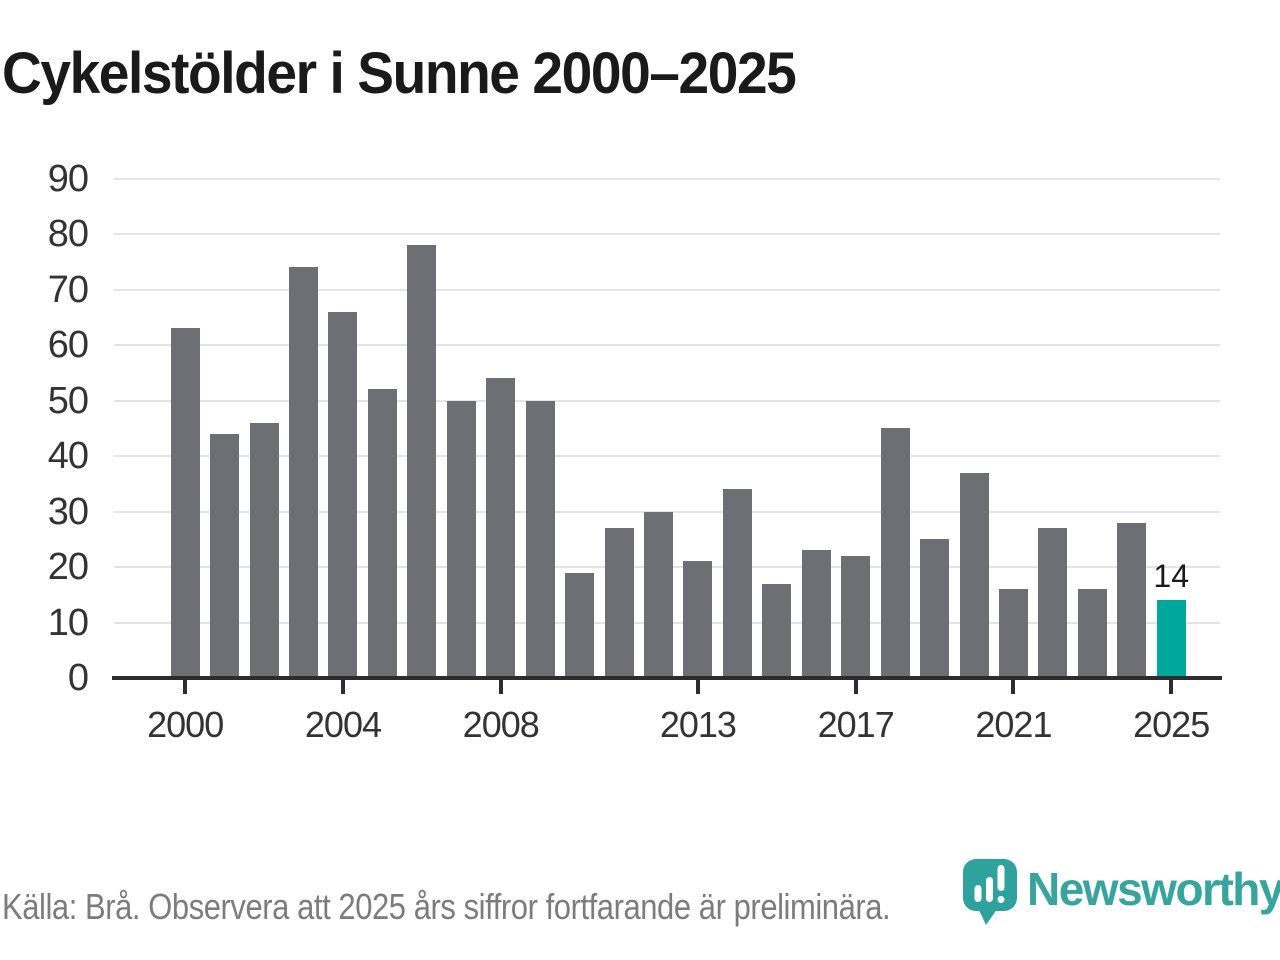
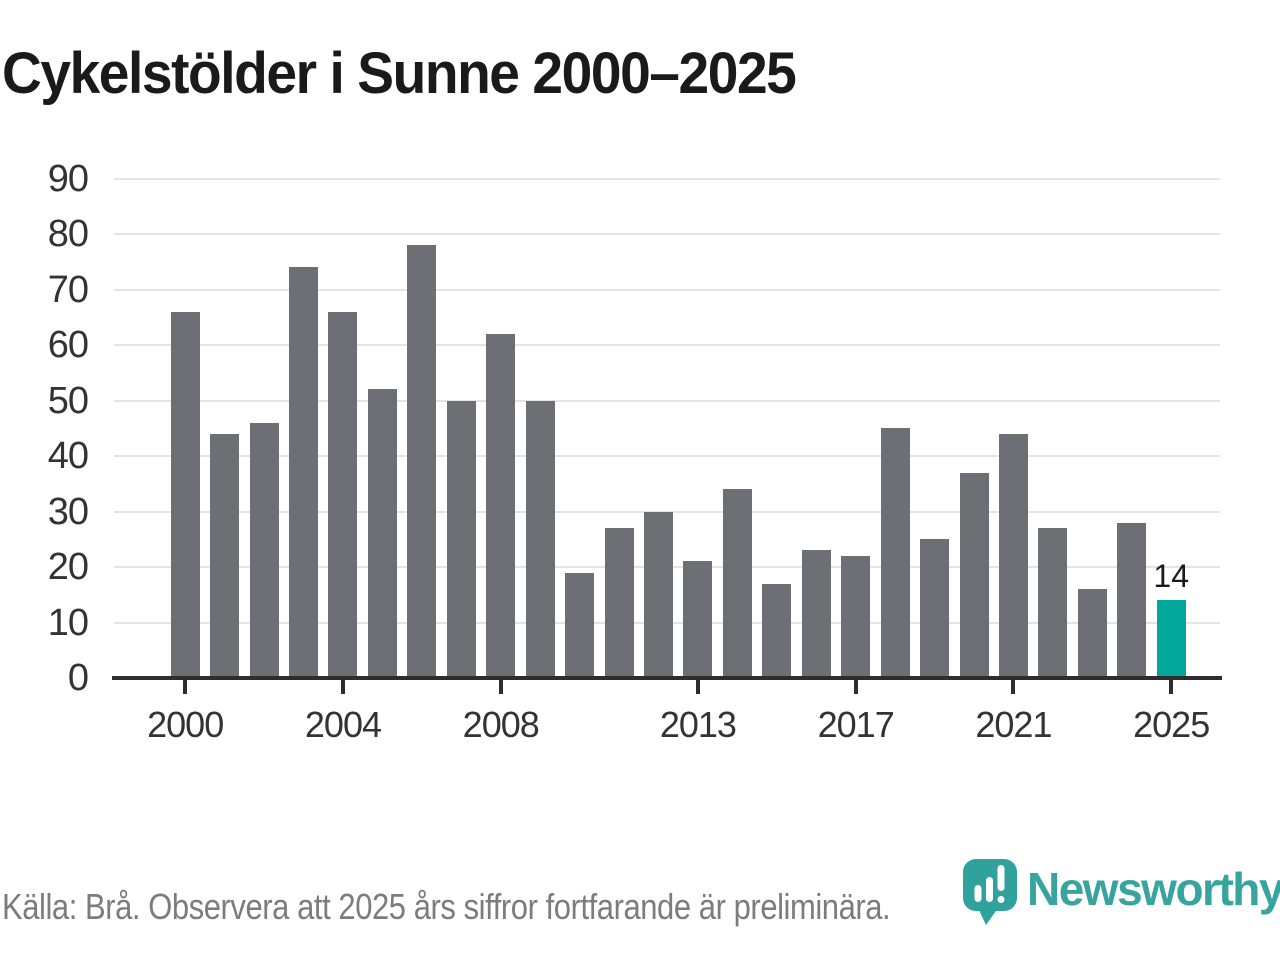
2000: 63 -> 66
2008: 54 -> 62
2021: 16 -> 44
